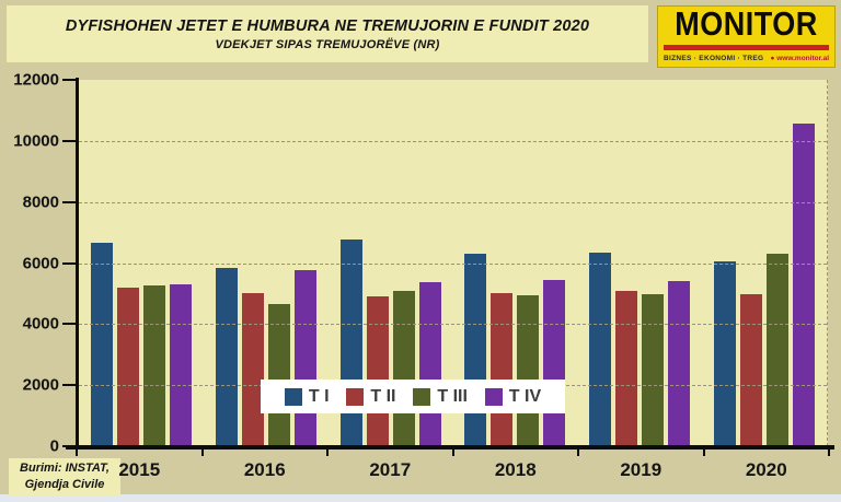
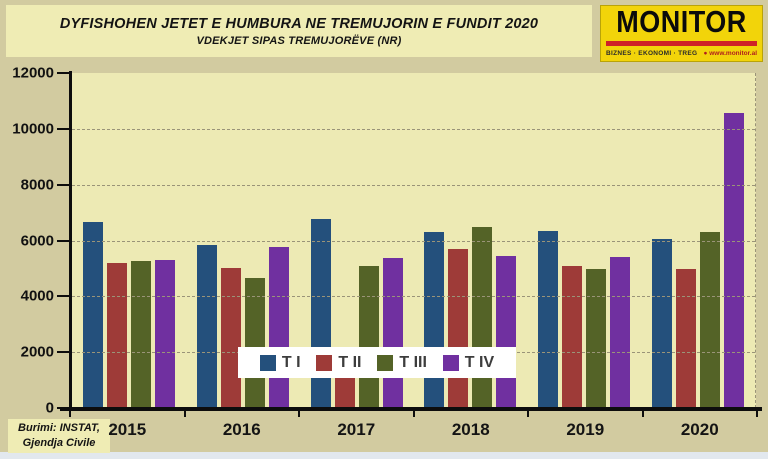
T II/2017: 4900 -> 2000
T II/2018: 5000 -> 5700
T III/2018: 5000 -> 6500
